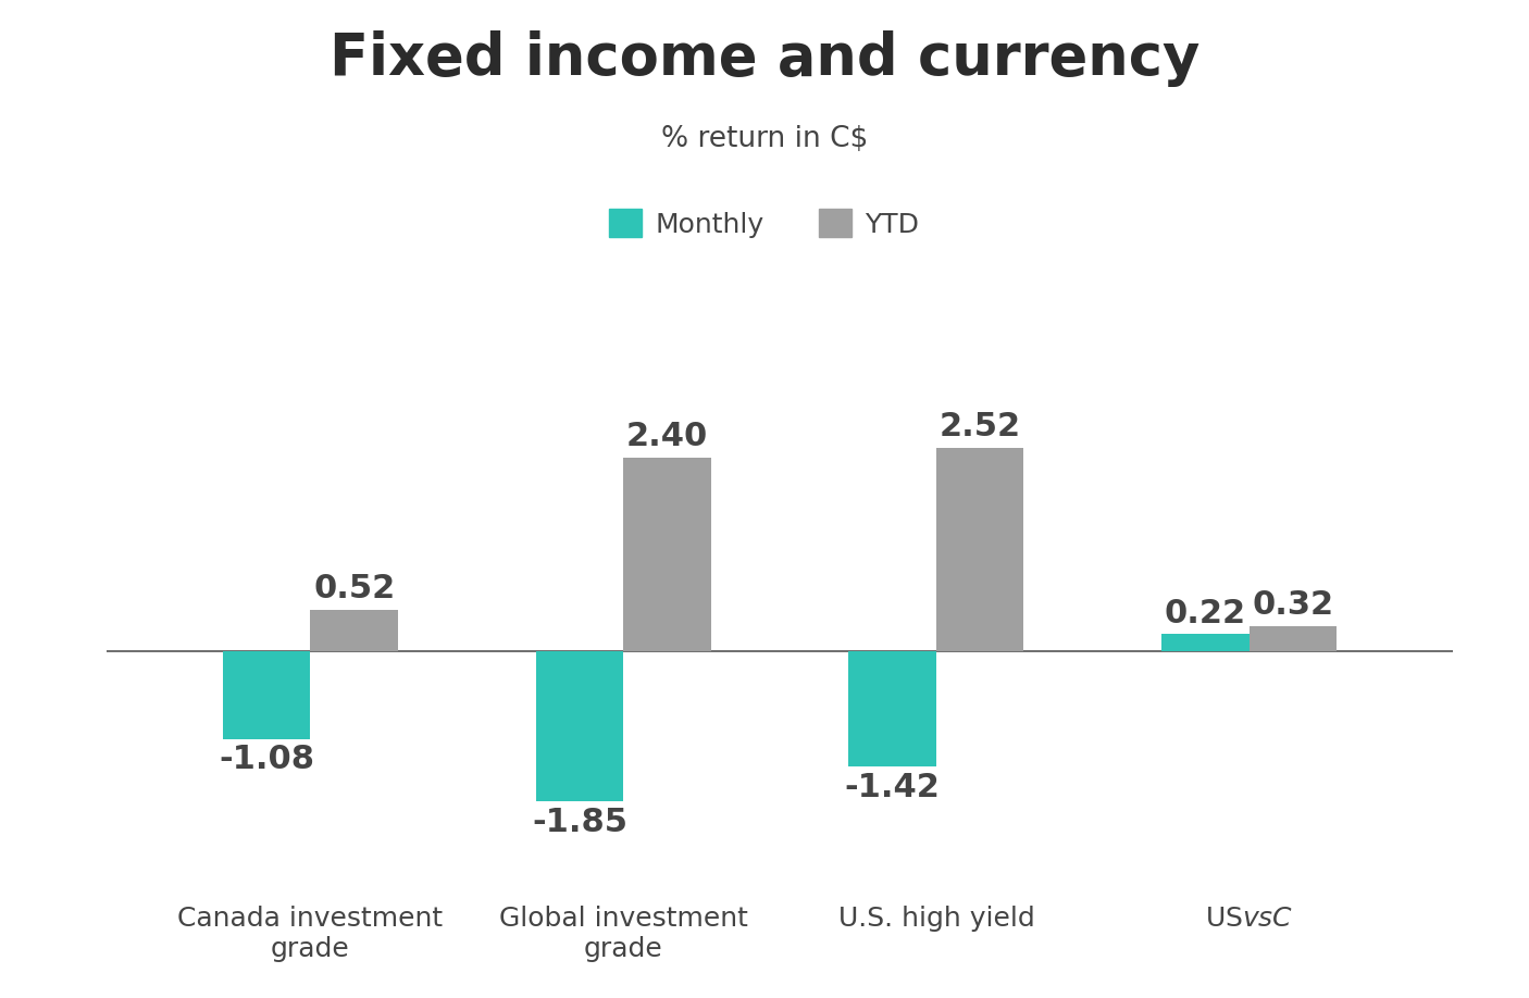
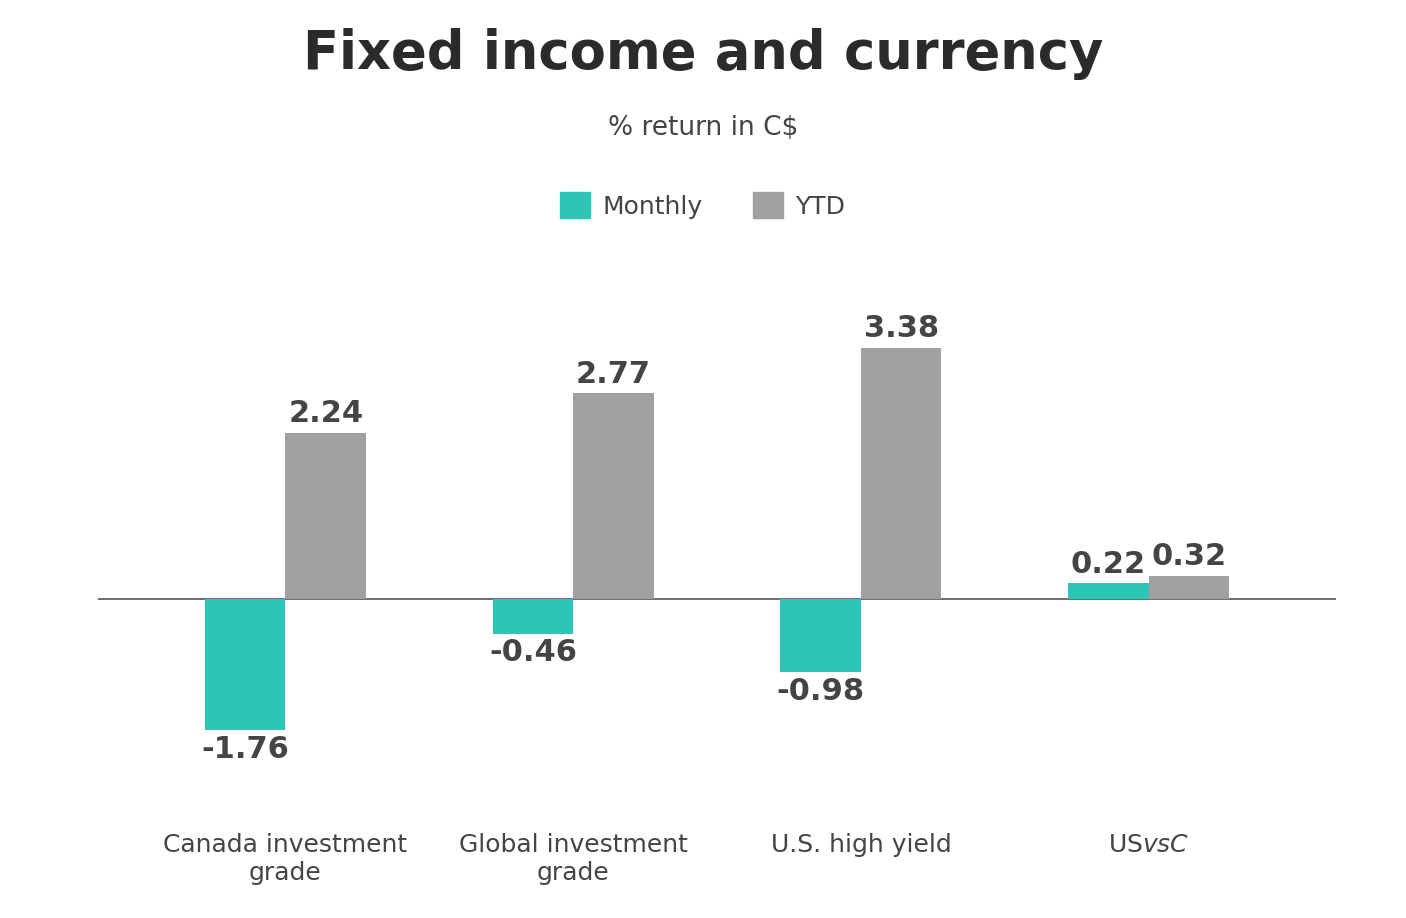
Monthly/Canada investment grade: -1.08 -> -1.76
YTD/Canada investment grade: 0.52 -> 2.24
Monthly/Global investment grade: -1.85 -> -0.46
YTD/Global investment grade: 2.40 -> 2.77
Monthly/U.S. high yield: -1.42 -> -0.98
YTD/U.S. high yield: 2.52 -> 3.38
